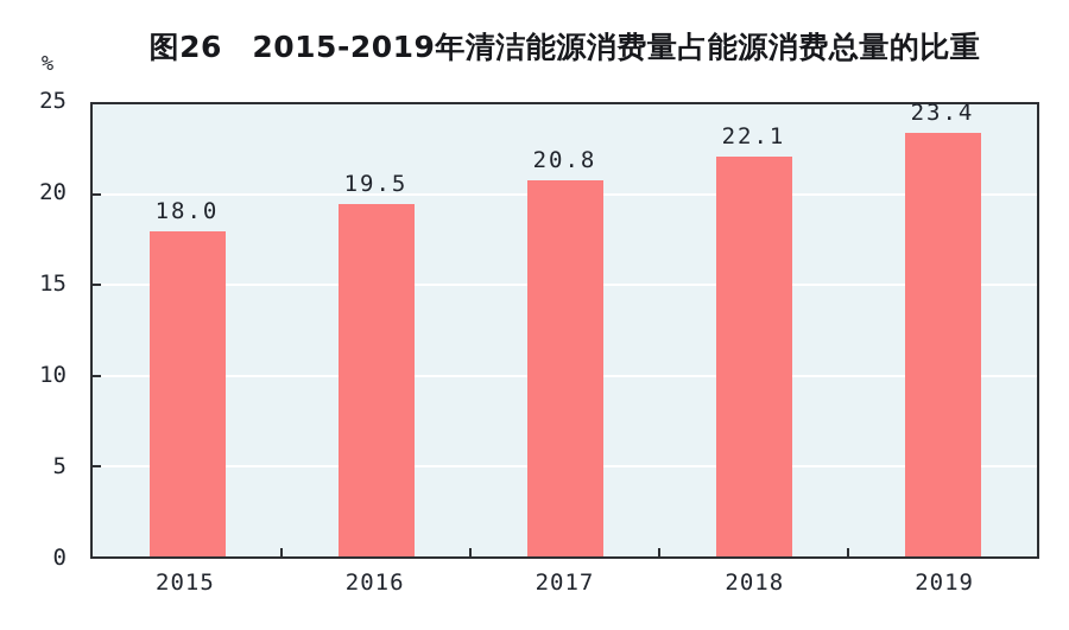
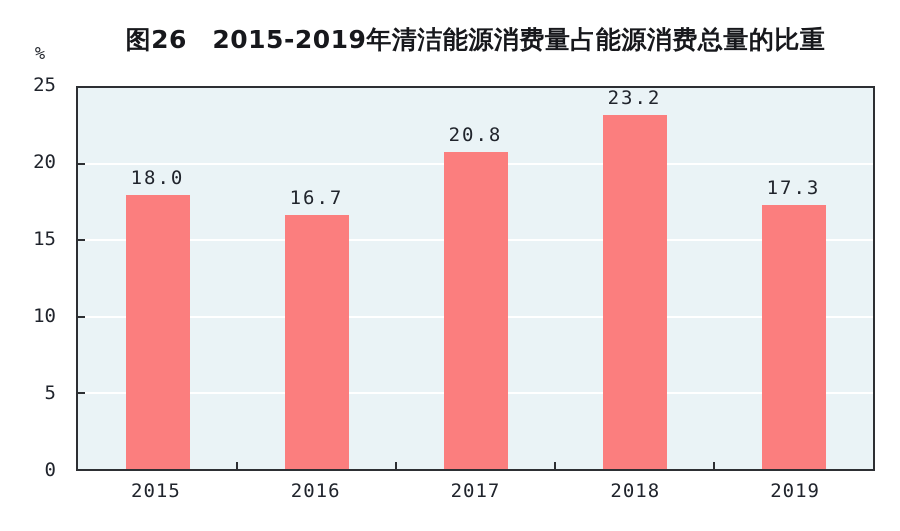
2016: 19.5 -> 16.7
2018: 22.1 -> 23.2
2019: 23.4 -> 17.3
